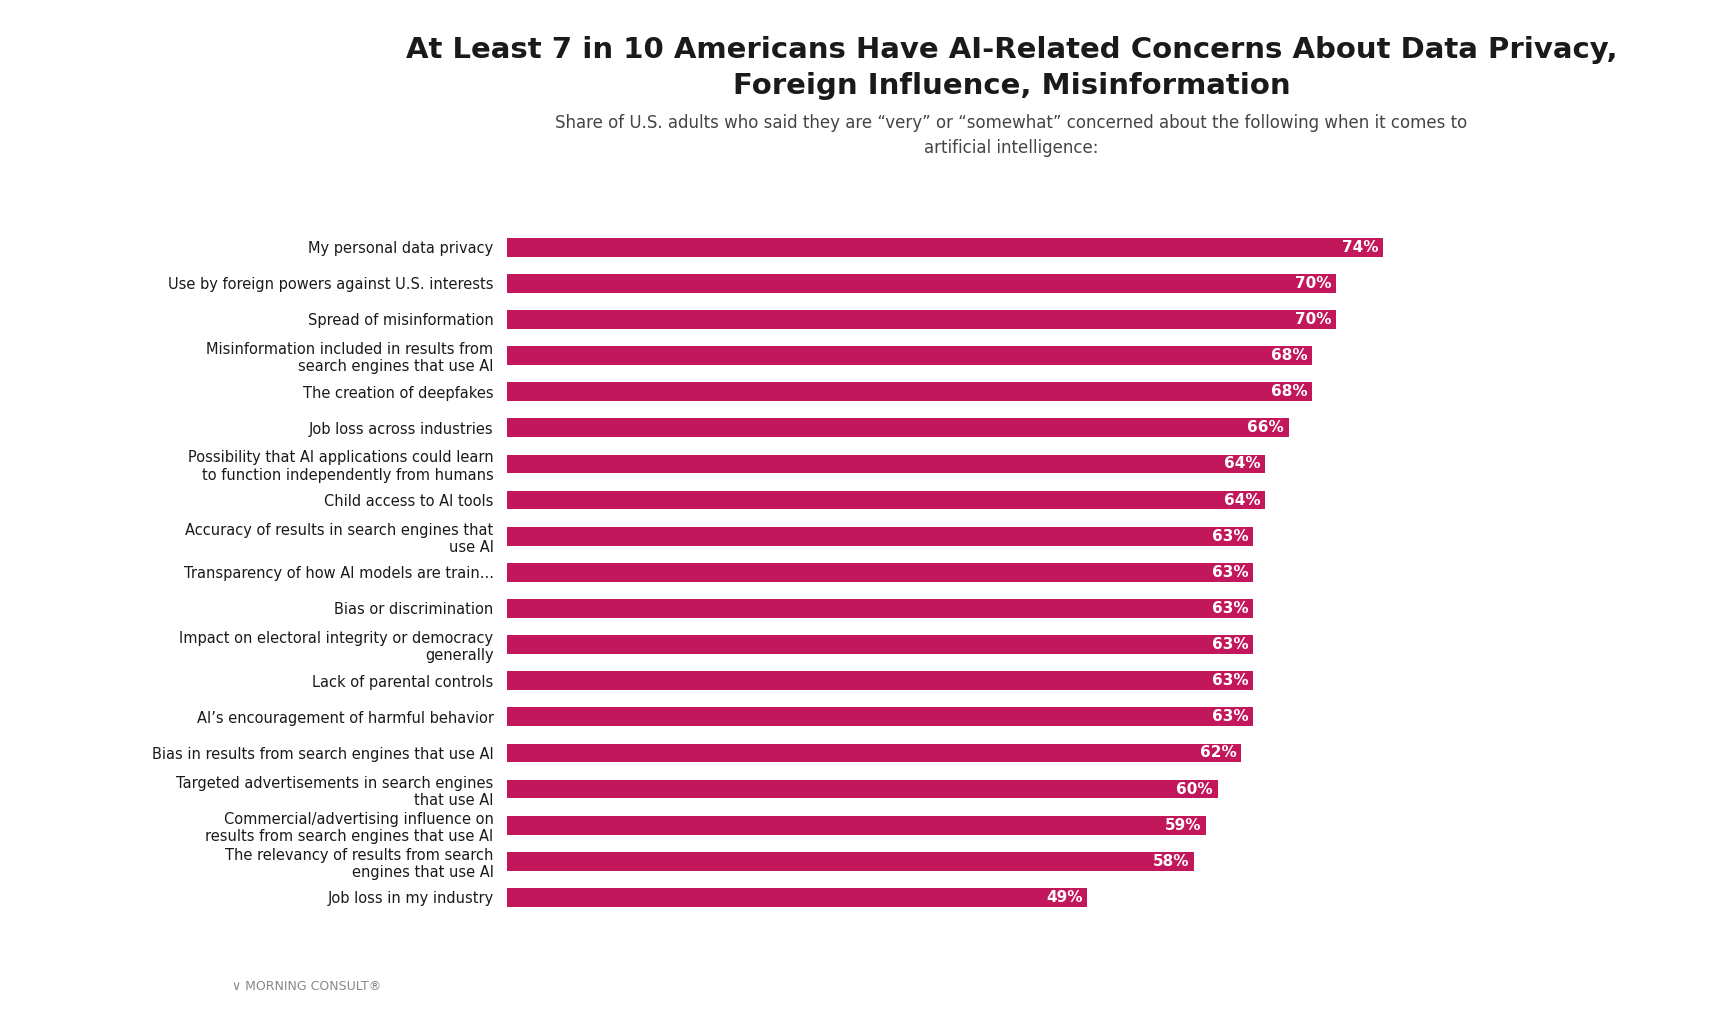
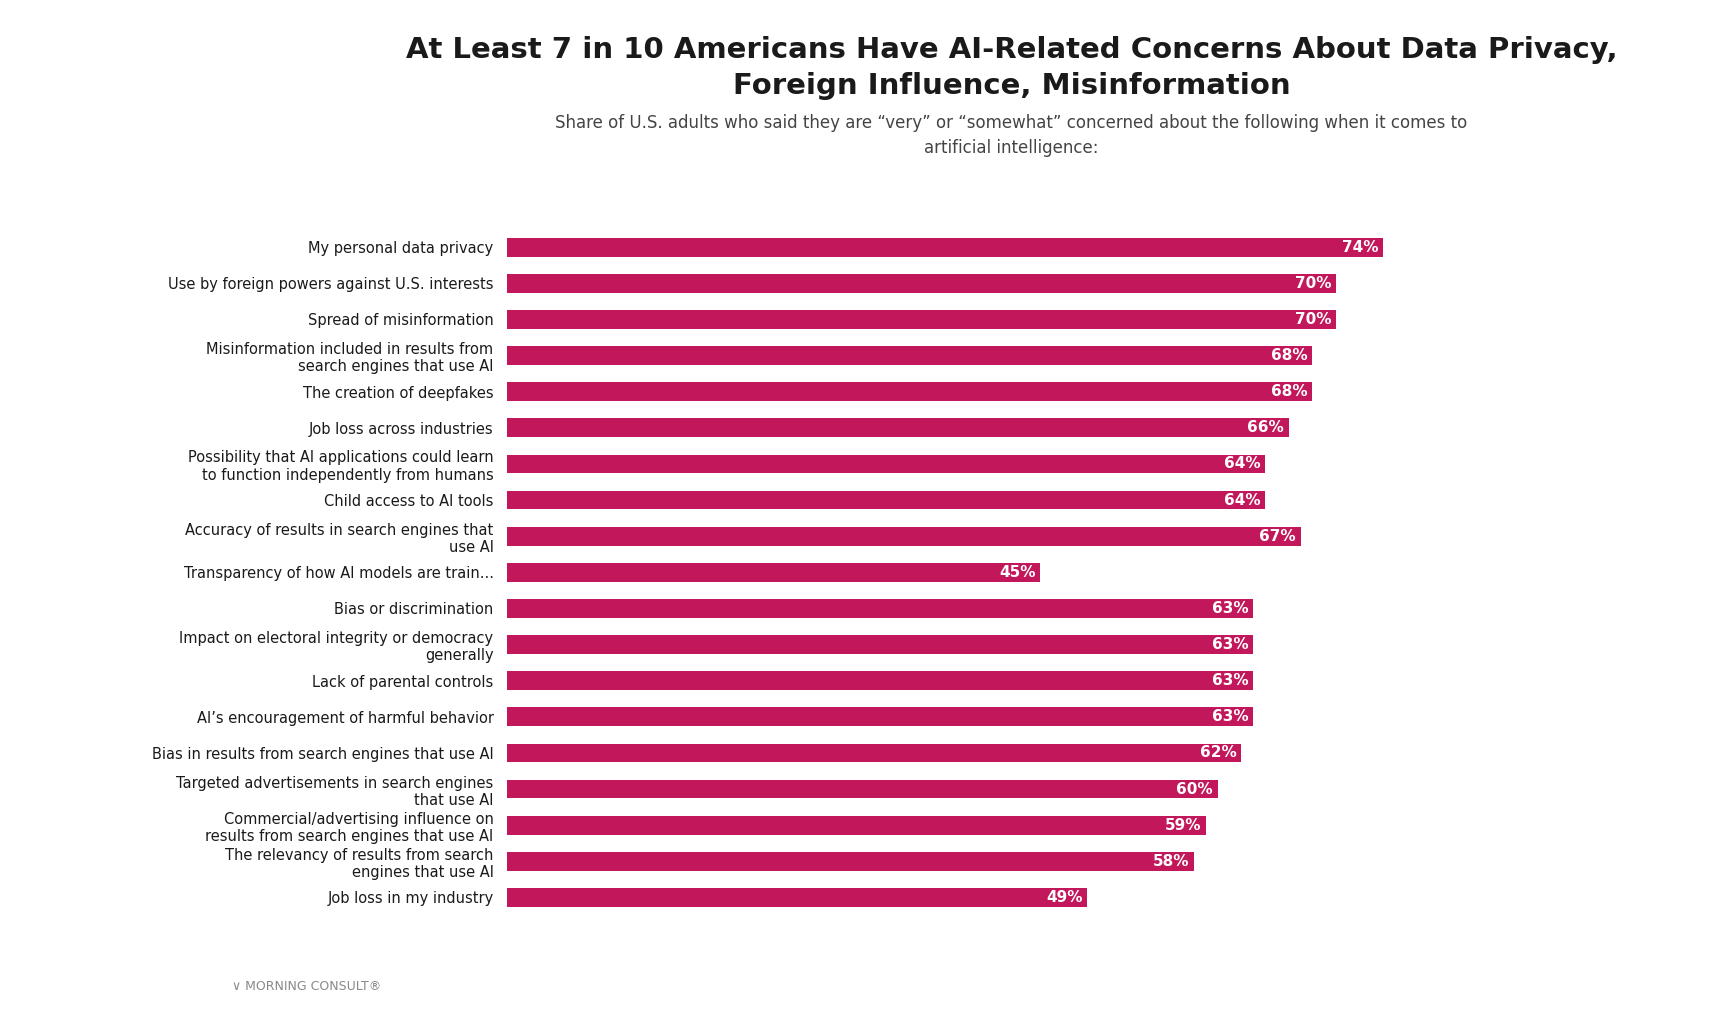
Accuracy of results in search engines that use AI: 63% -> 67%
Transparency of how AI models are train...: 63% -> 45%
